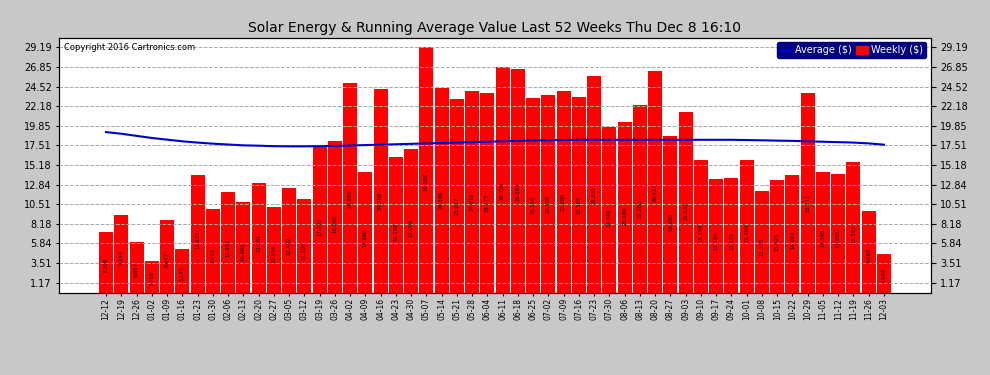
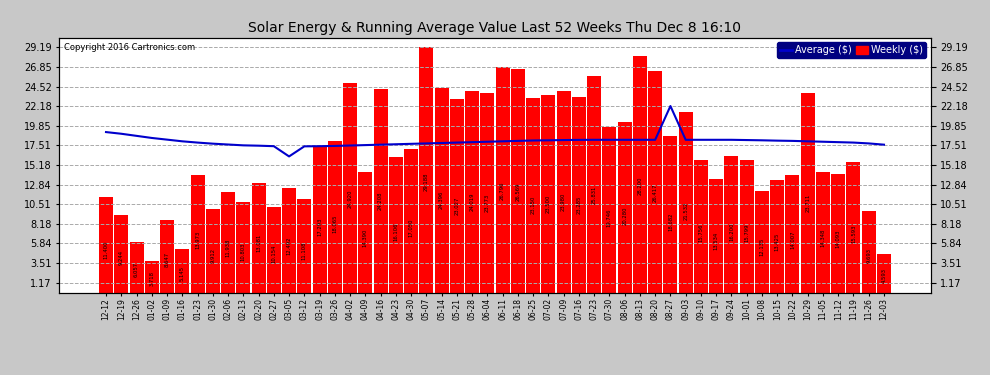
Weekly ($)/12-12: 7.2 -> 11.4
Average ($)/03-05: 17.4 -> 16.2
Weekly ($)/08-13: 22.3 -> 28.2
Average ($)/08-27: 18.2 -> 22.2
Weekly ($)/09-24: 13.7 -> 16.2
